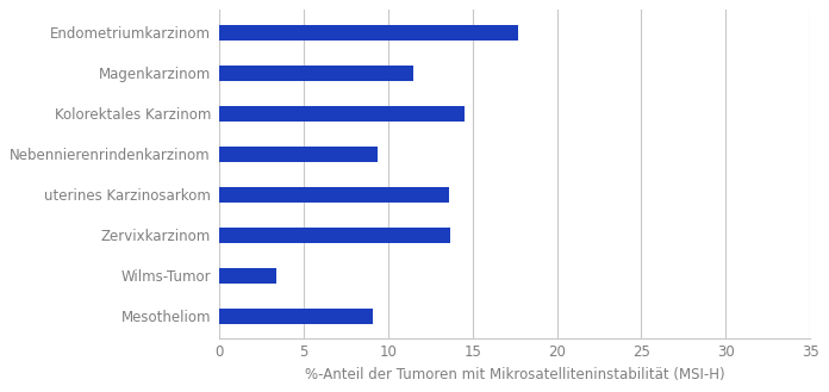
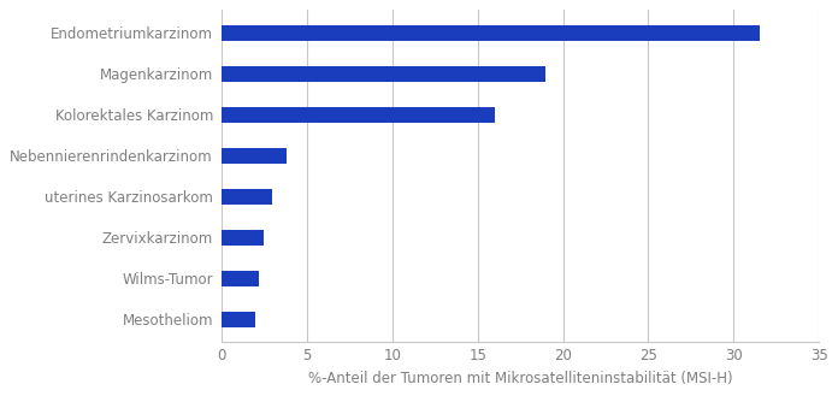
Endometriumkarzinom: 17.7 -> 31.5
Magenkarzinom: 11.5 -> 19.0
Kolorektales Karzinom: 14.5 -> 16.0
Nebennierenrindenkarzinom: 9.4 -> 3.8
uterines Karzinosarkom: 13.6 -> 3.0
Zervixkarzinom: 13.7 -> 2.5
Wilms-Tumor: 3.4 -> 2.2
Mesotheliom: 9.1 -> 2.0
